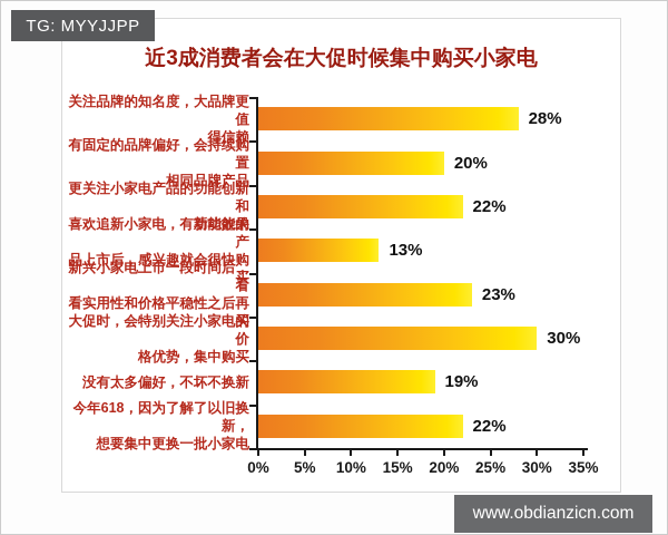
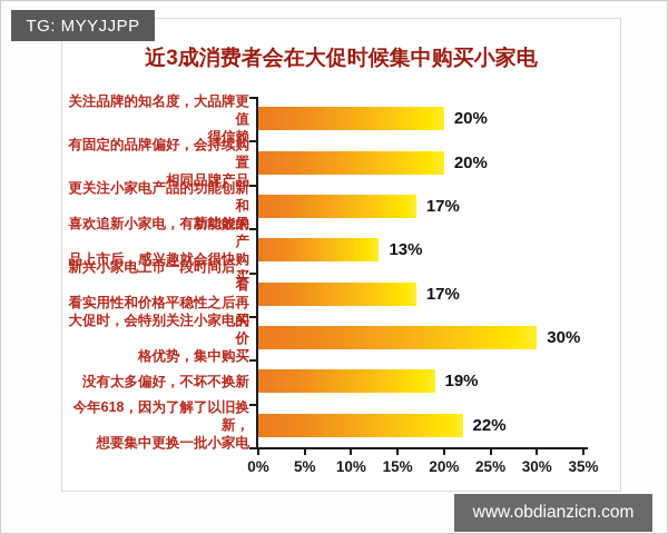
关注品牌的知名度，大品牌更值 得信赖: 28% -> 20%
更关注小家电产品的功能创新和 功能效果: 22% -> 17%
新兴小家电上市一段时间后，看 看实用性和价格平稳性之后再买: 23% -> 17%
